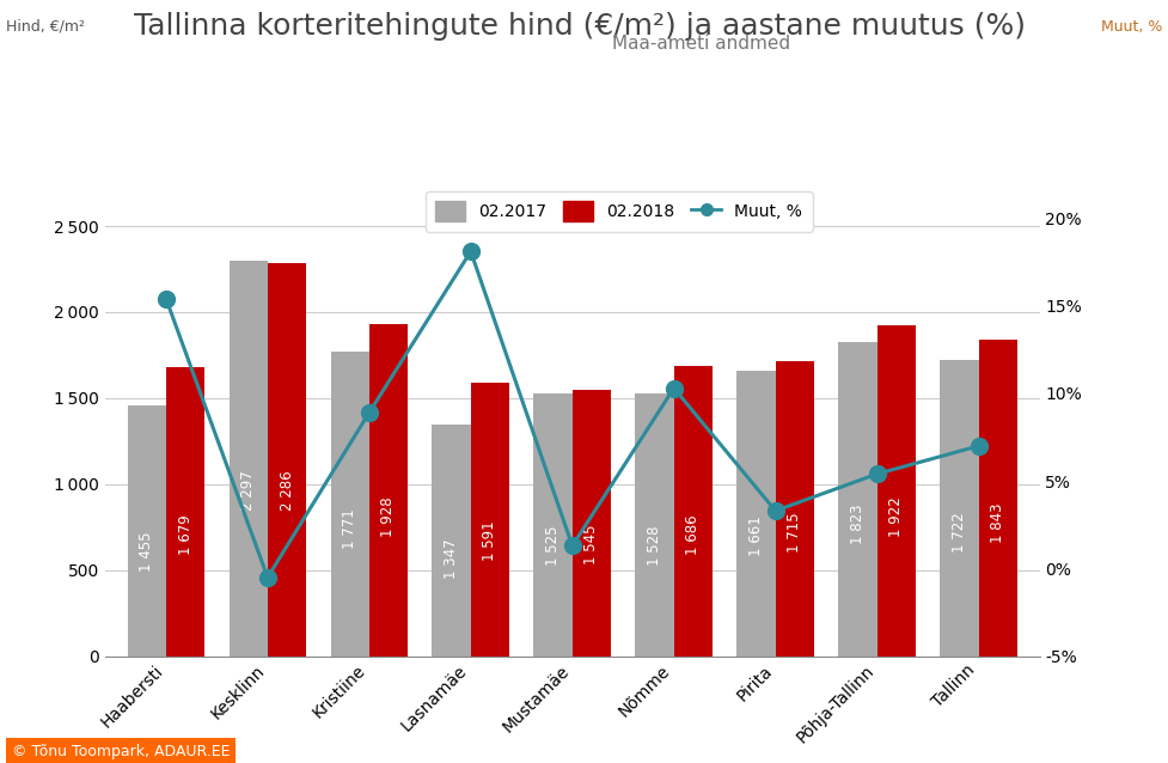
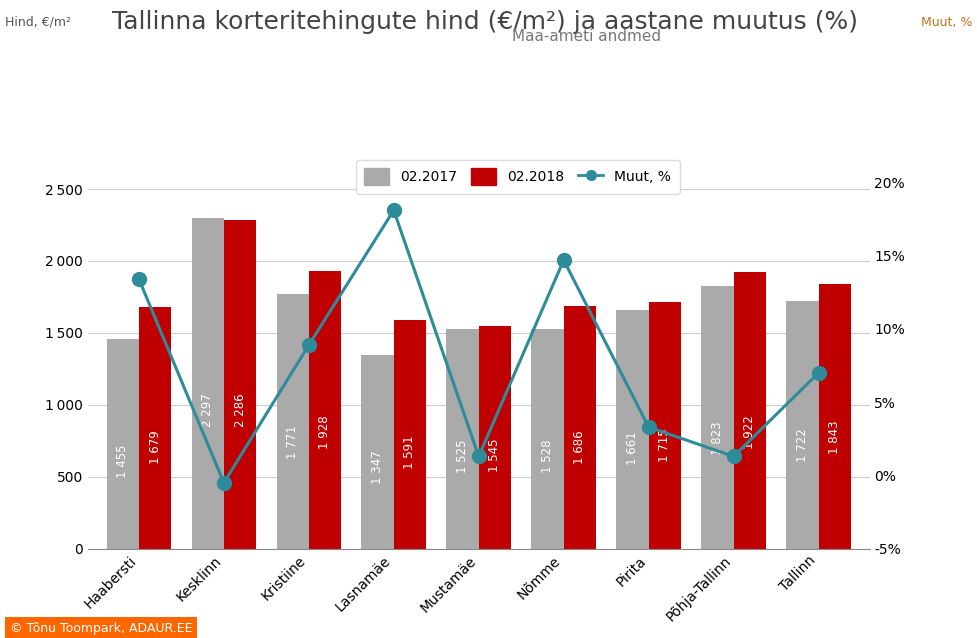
Muut, %/Haabersti: 15.4% -> 13.4%
Muut, %/Nõmme: 10.3% -> 14.7%
Muut, %/Põhja-Tallinn: 5.4% -> 1.3%
